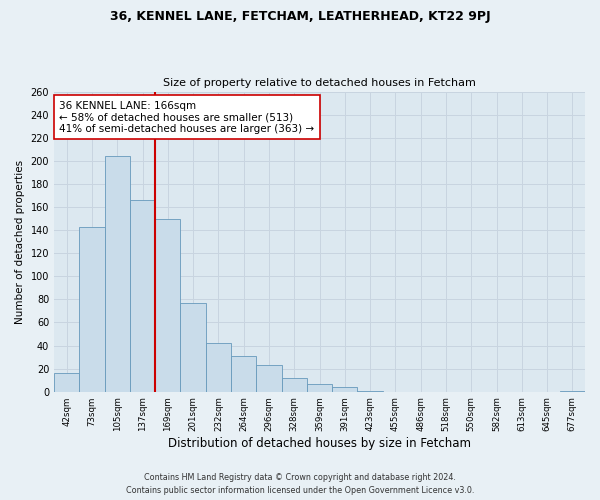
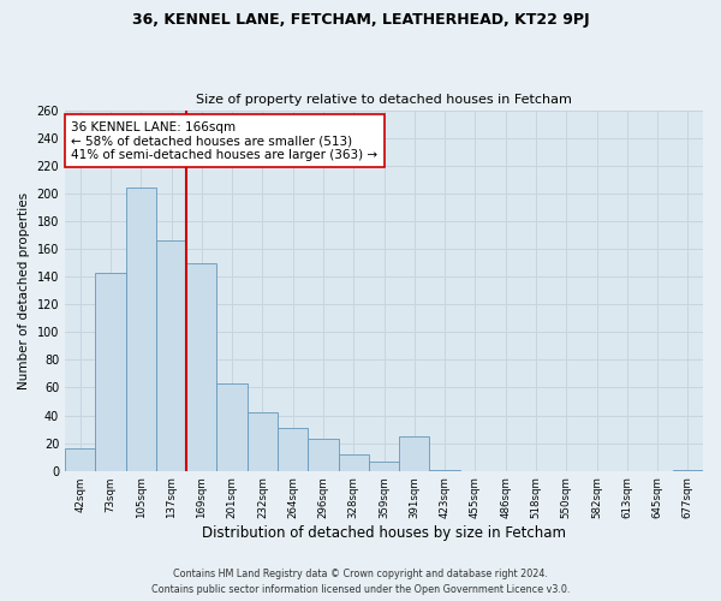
201sqm: 77 -> 63
391sqm: 4 -> 25
